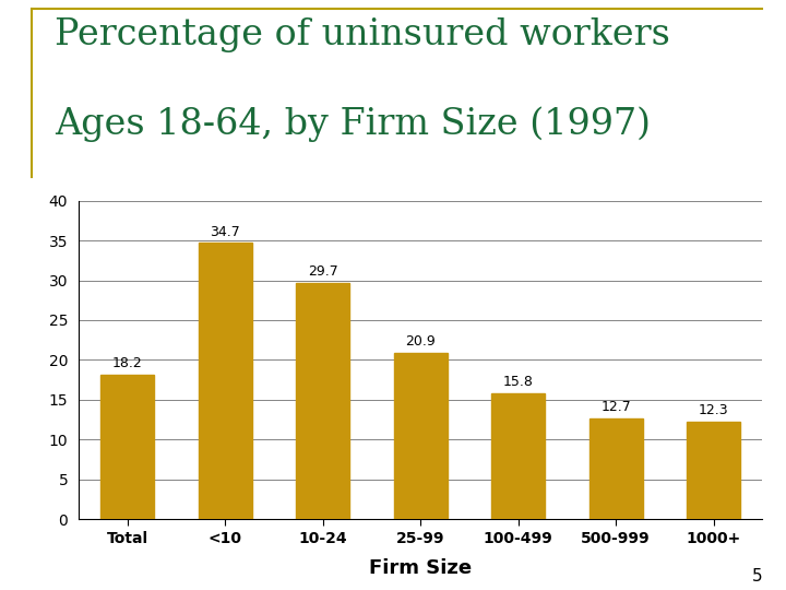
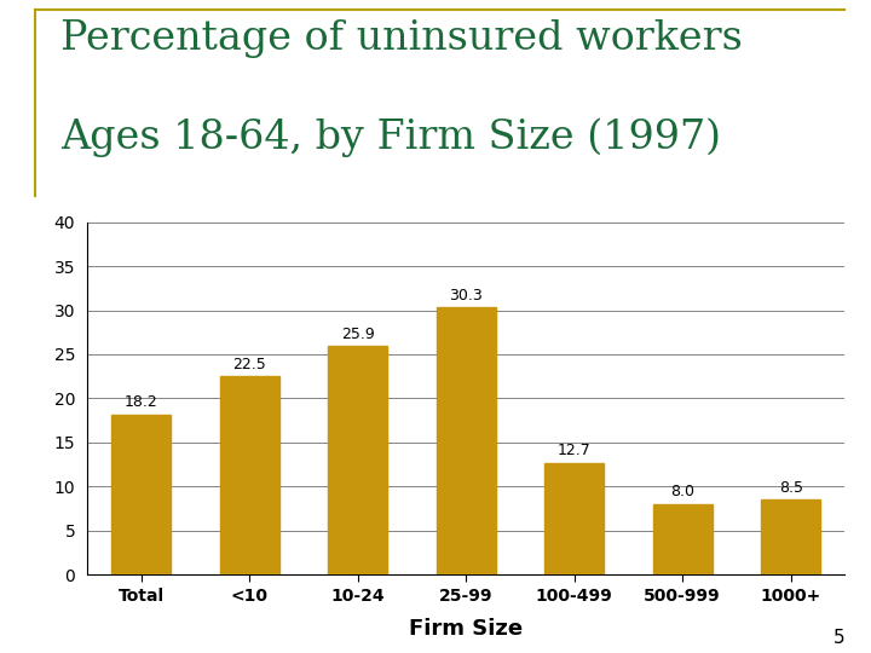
<10: 34.7 -> 22.5
10-24: 29.7 -> 25.9
25-99: 20.9 -> 30.3
100-499: 15.8 -> 12.7
500-999: 12.7 -> 8.0
1000+: 12.3 -> 8.5
